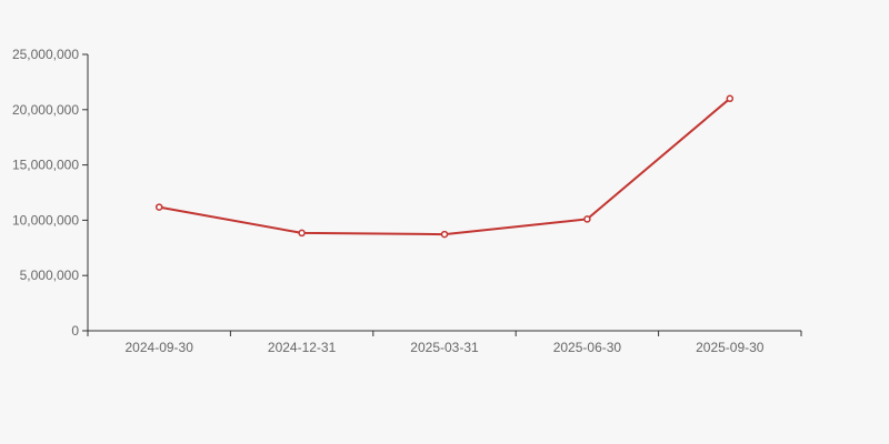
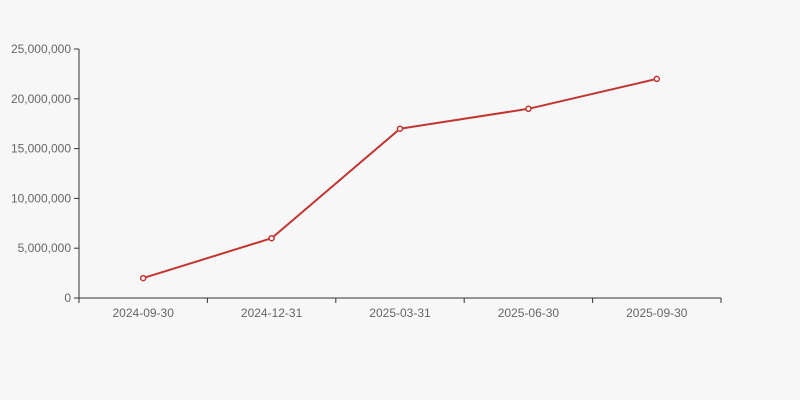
2024-09-30: 11000000 -> 2000000
2024-12-31: 9000000 -> 6000000
2025-03-31: 9000000 -> 17000000
2025-06-30: 10000000 -> 19000000
2025-09-30: 21000000 -> 22000000
